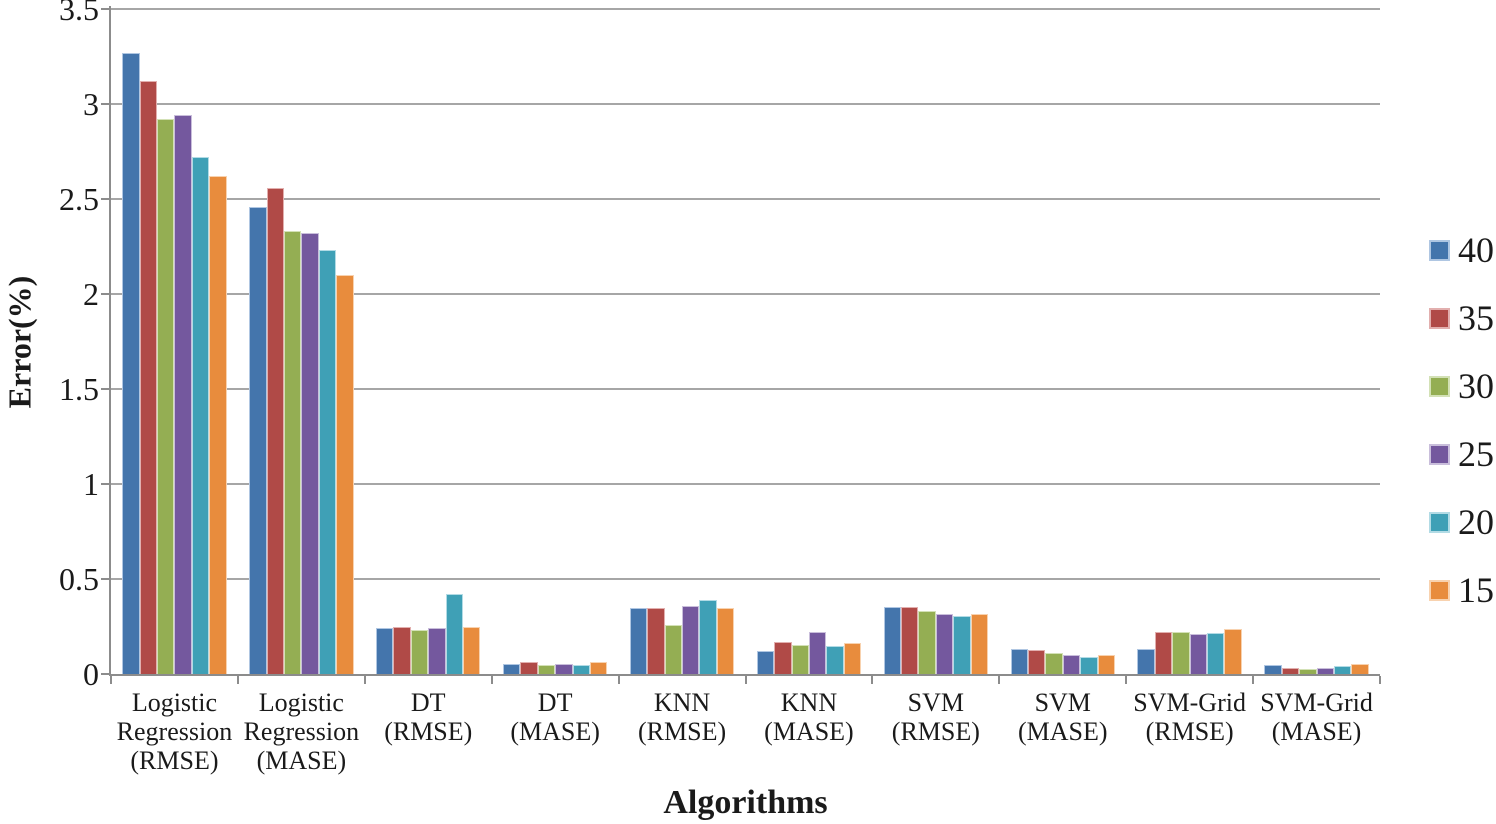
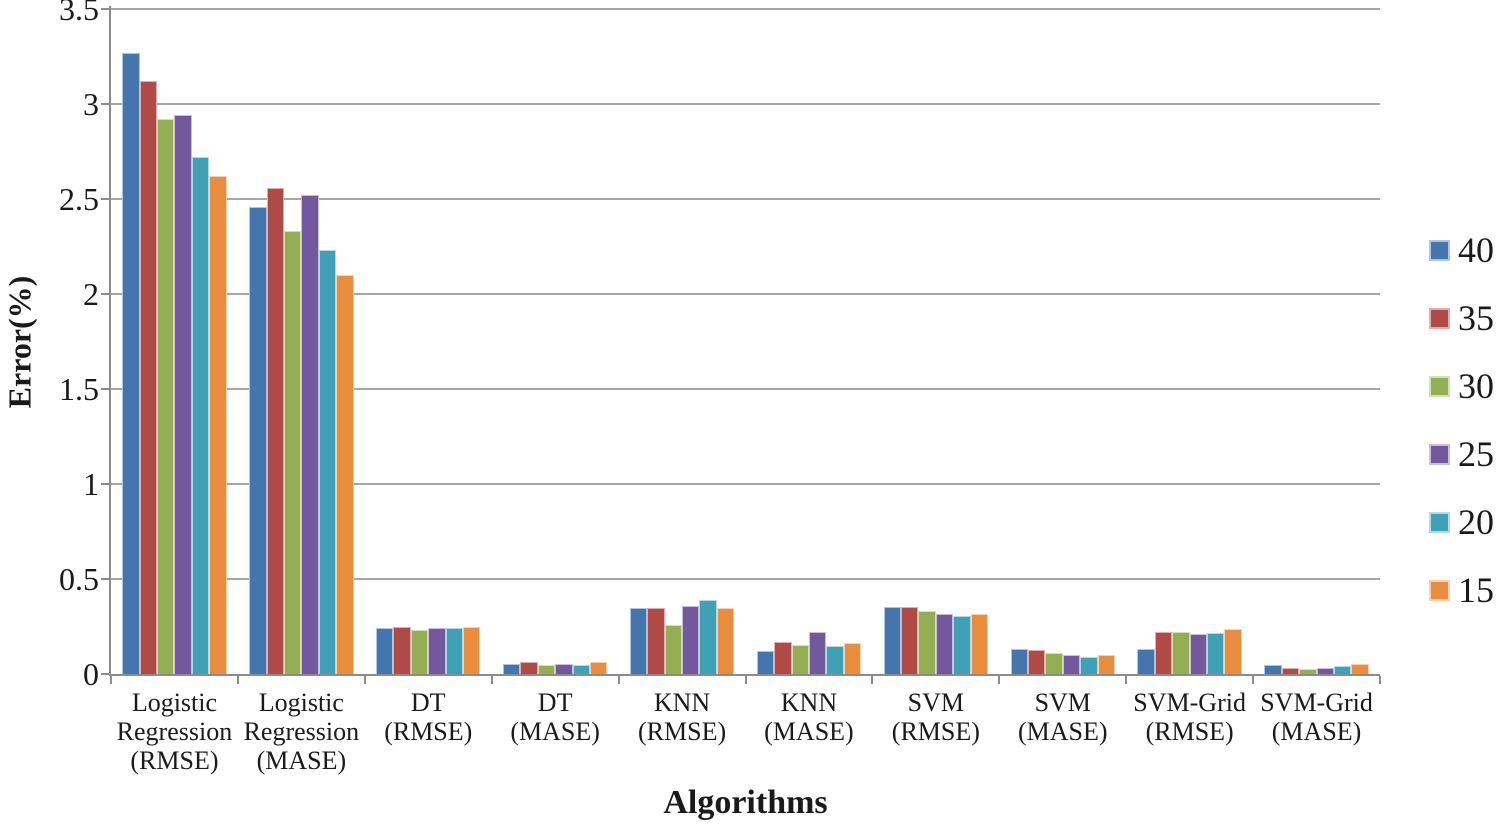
25/Logistic Regression (MASE): 2.32 -> 2.52
20/DT (RMSE): 0.42 -> 0.24
